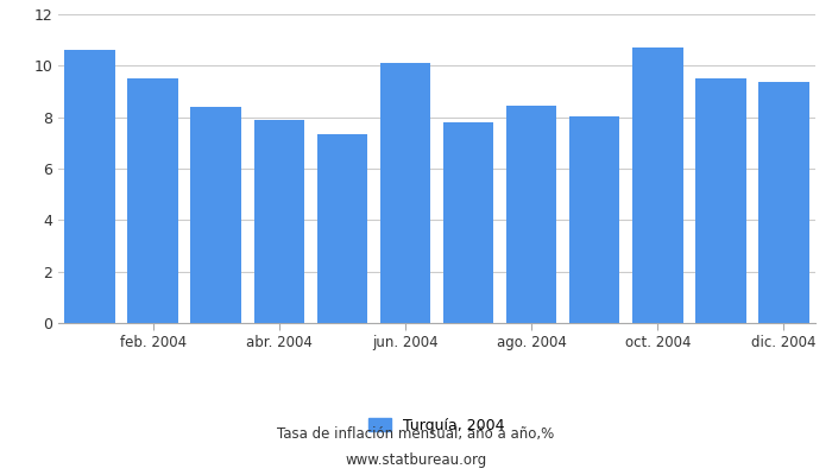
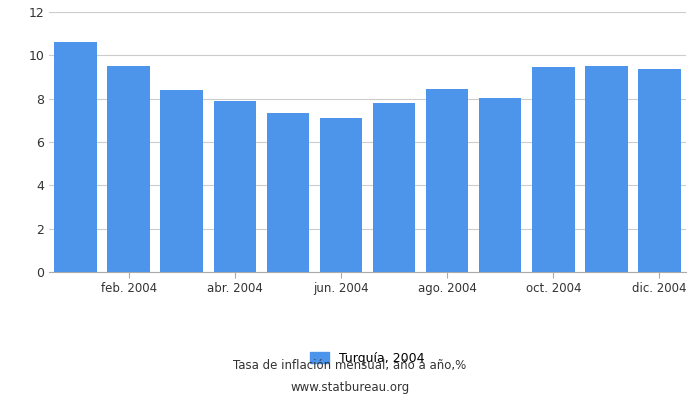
jun. 2004: 10.10 -> 7.10
oct. 2004: 10.70 -> 9.45
